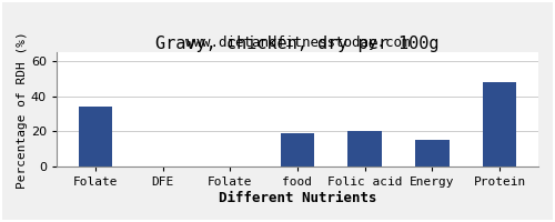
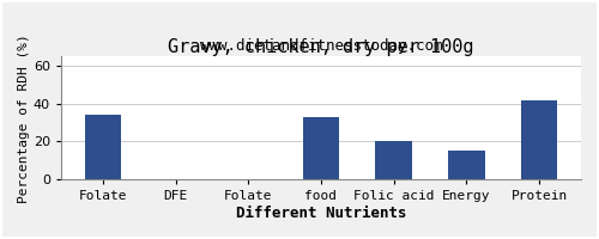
food: 19 -> 33
Protein: 48 -> 42
